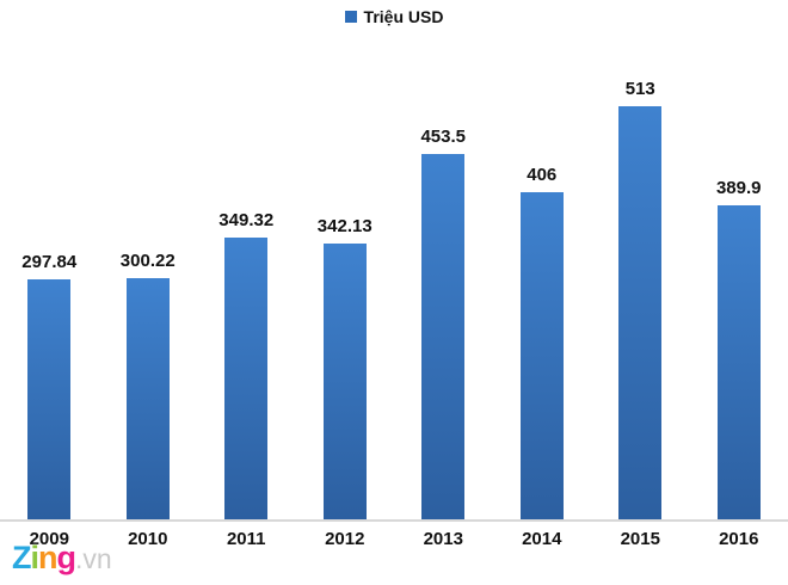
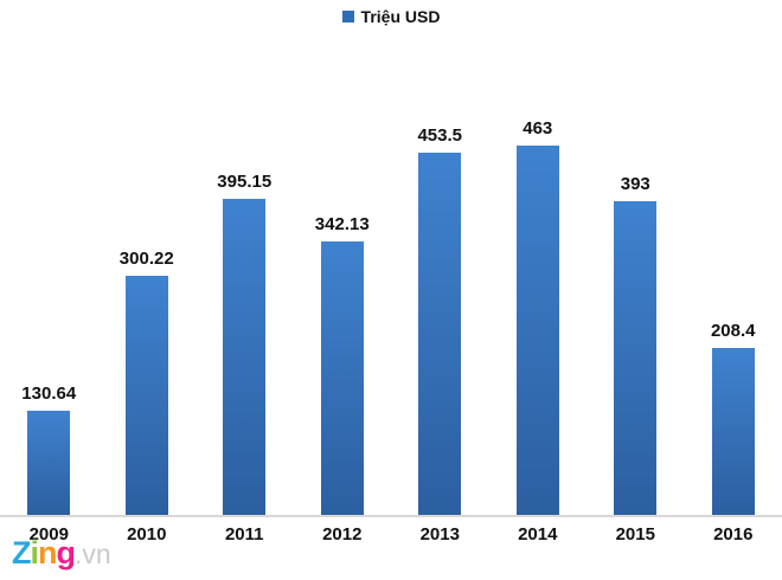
2009: 297.84 -> 130.64
2011: 349.32 -> 395.15
2014: 406 -> 463
2015: 513 -> 393
2016: 389.9 -> 208.4
